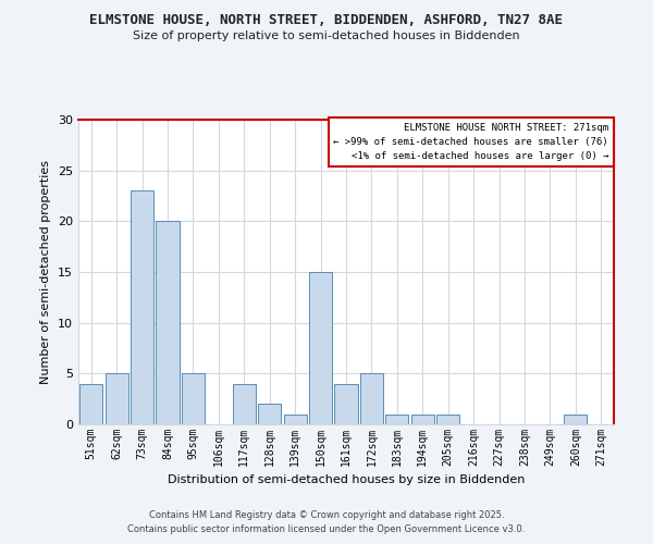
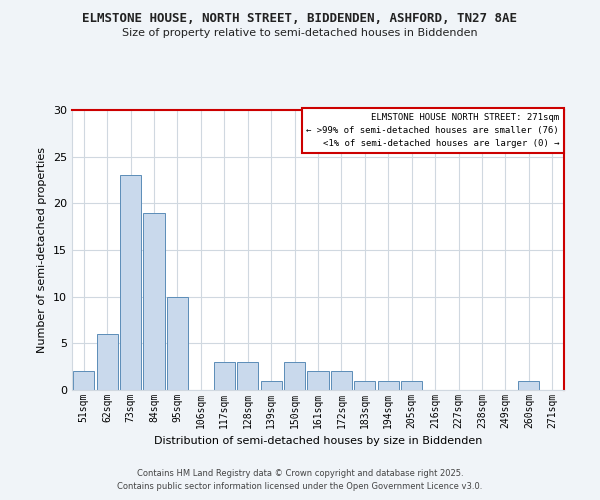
51sqm: 4 -> 2
62sqm: 5 -> 6
84sqm: 20 -> 19
95sqm: 5 -> 10
117sqm: 4 -> 3
128sqm: 2 -> 3
150sqm: 15 -> 3
161sqm: 4 -> 2
172sqm: 5 -> 2
